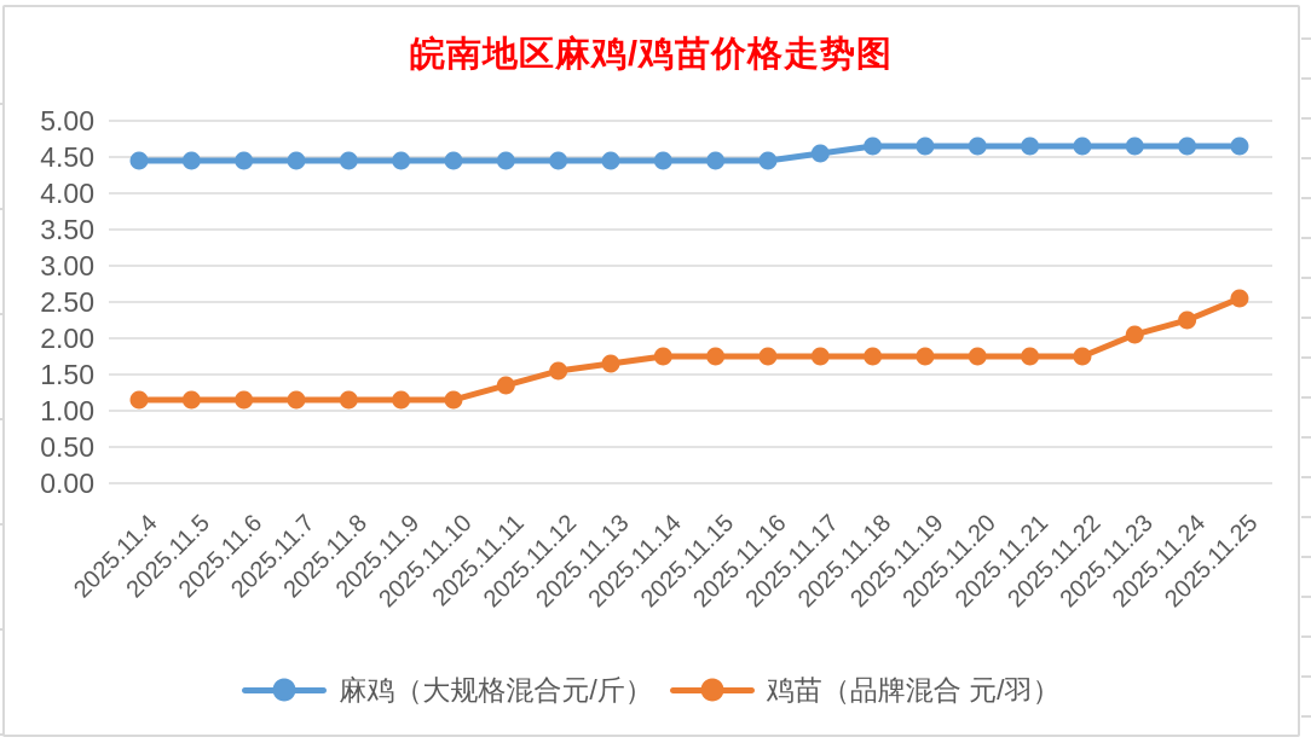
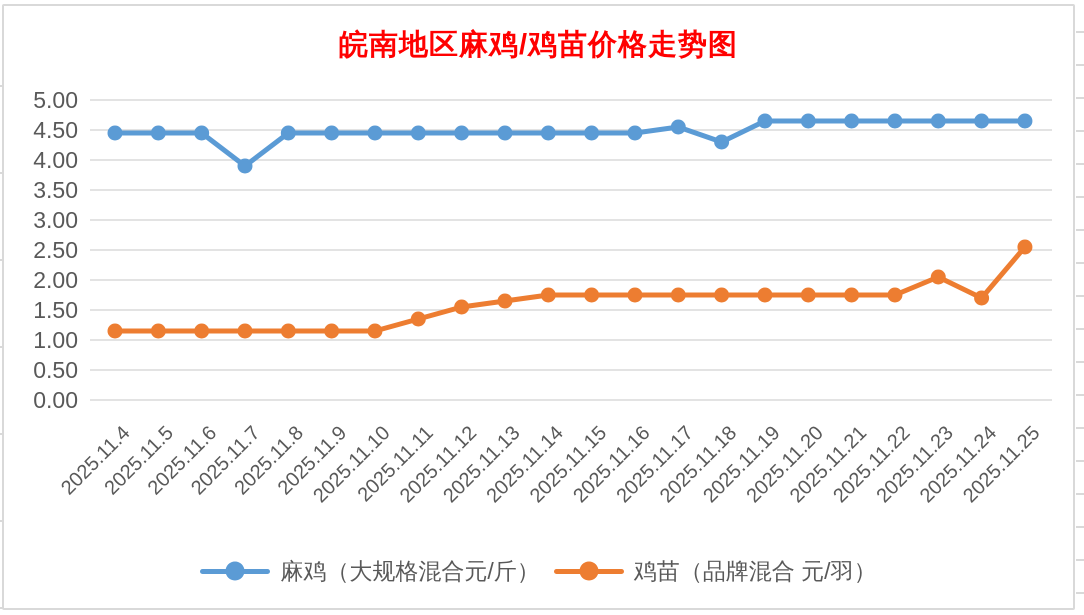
麻鸡（大规格混合元/斤）/2025.11.7: 4.5 -> 3.9
麻鸡（大规格混合元/斤）/2025.11.18: 4.7 -> 4.3
鸡苗（品牌混合 元/羽）/2025.11.24: 2.2 -> 1.7
